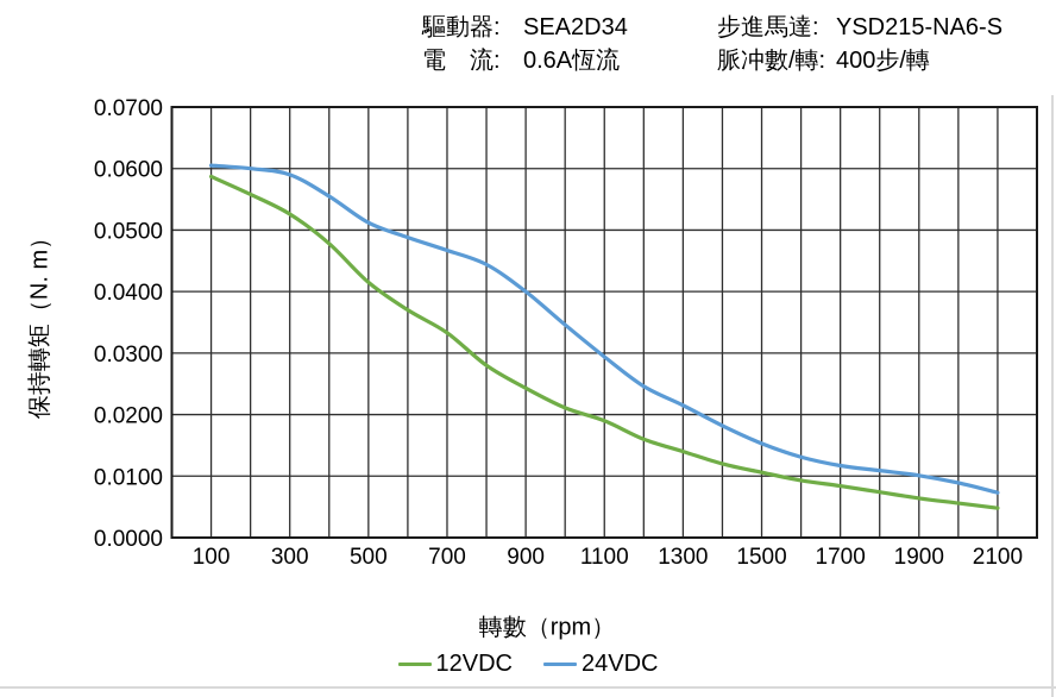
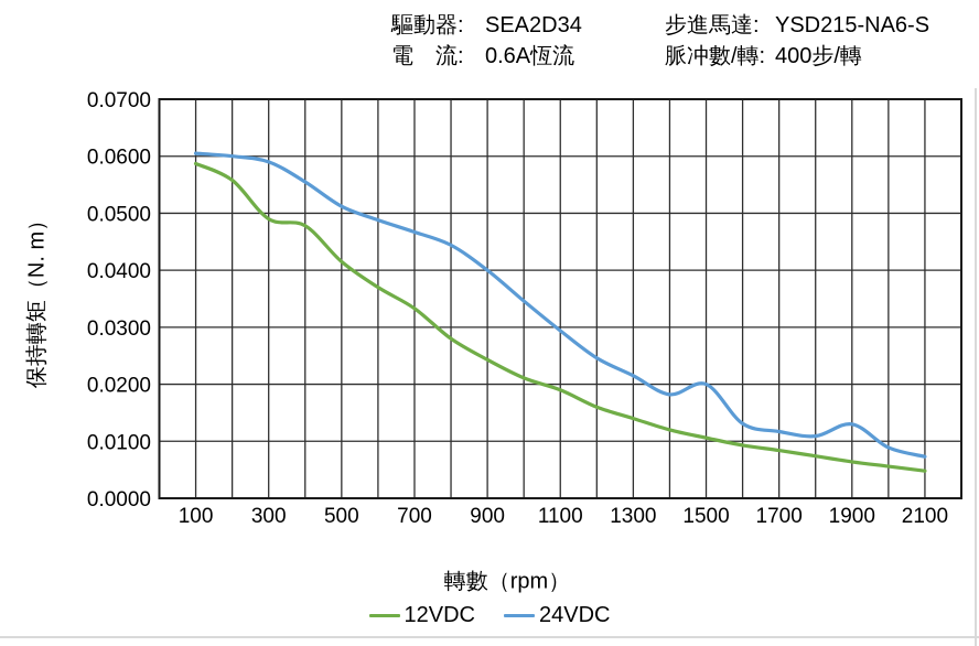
12VDC/300: 0.053 -> 0.049
24VDC/1500: 0.015 -> 0.020
24VDC/1900: 0.010 -> 0.013
